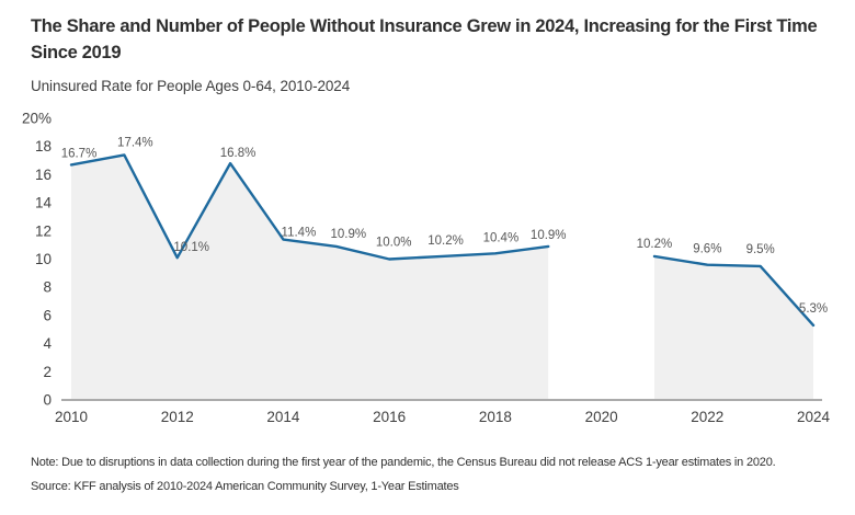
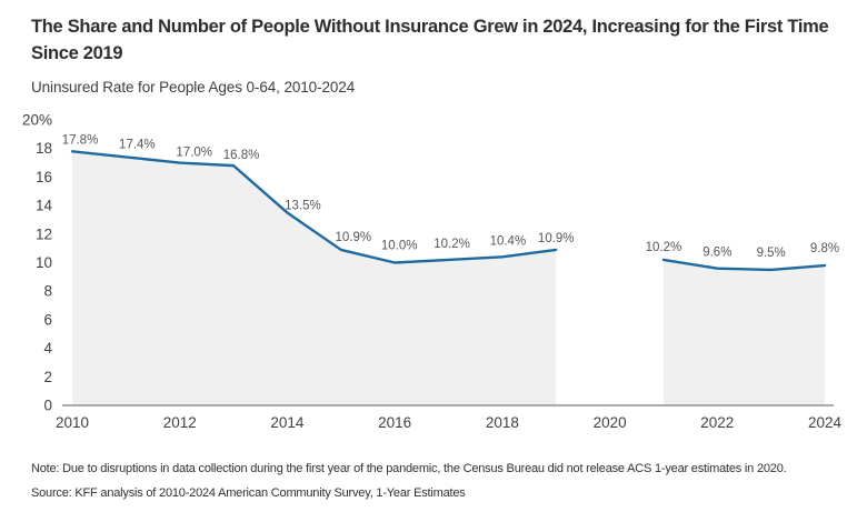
2010: 16.7% -> 17.8%
2012: 10.1% -> 17.0%
2014: 11.4% -> 13.5%
2024: 5.3% -> 9.8%
